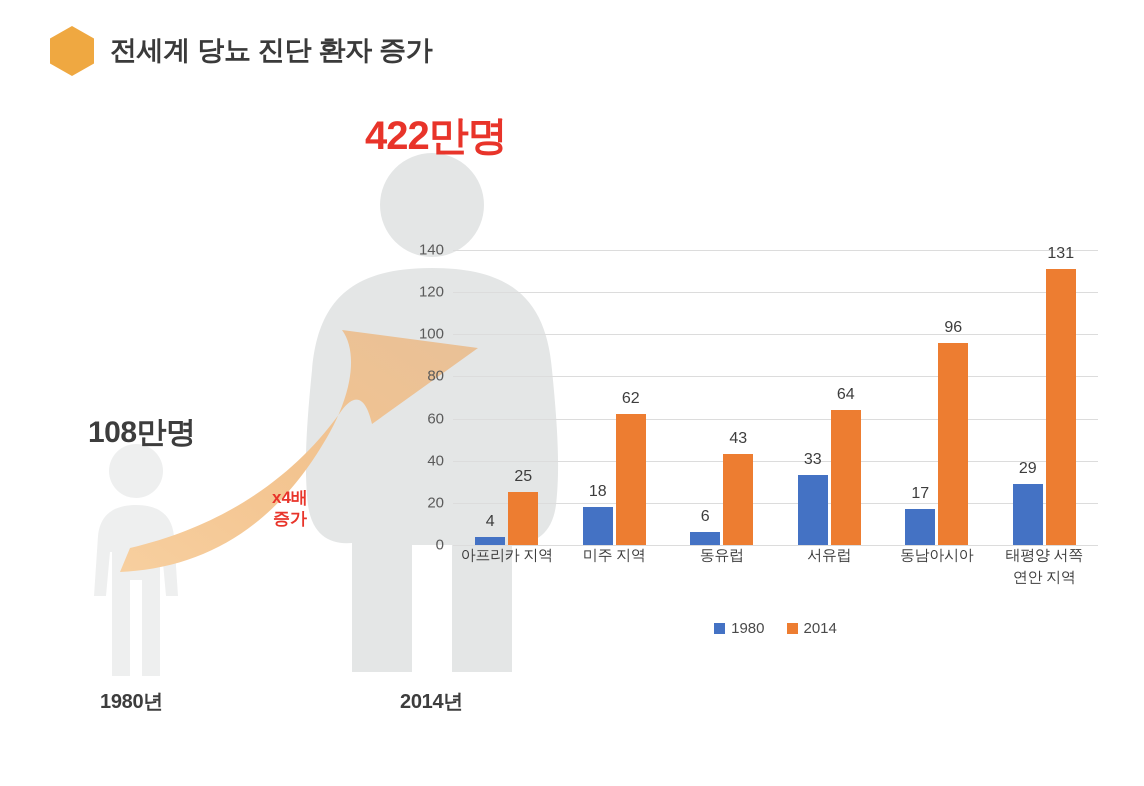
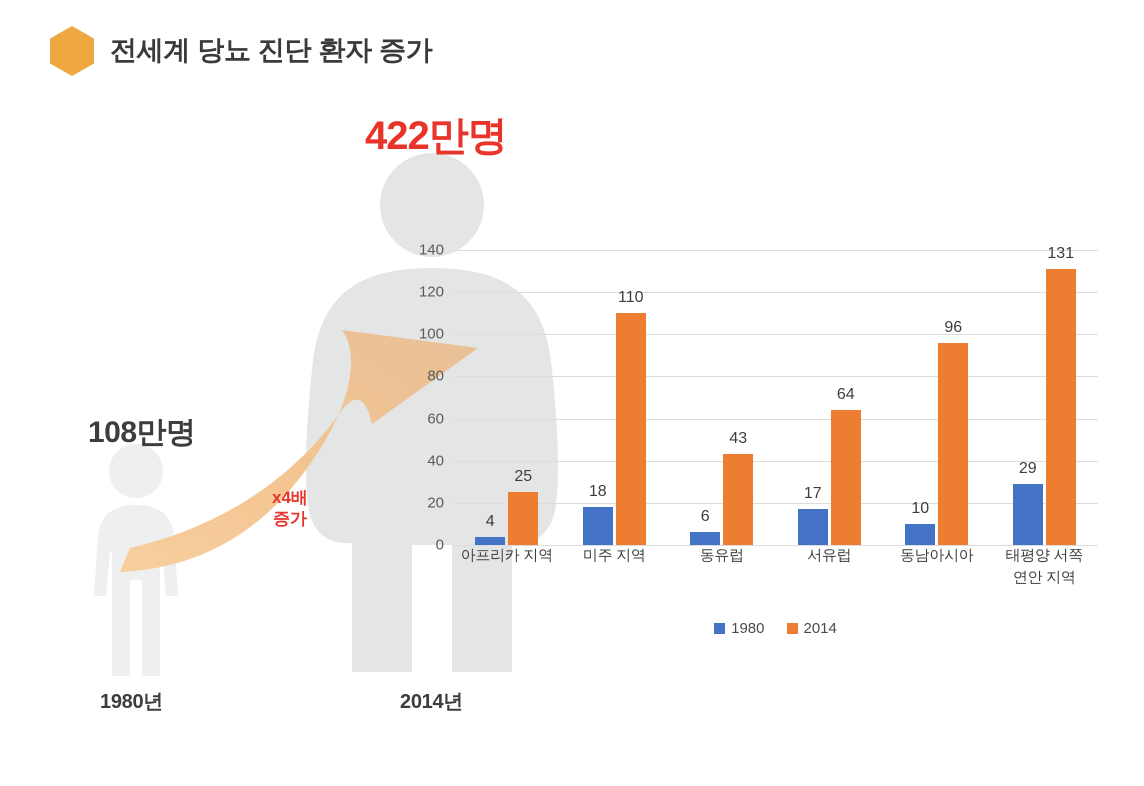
2014/미주 지역: 62 -> 110
1980/서유럽: 33 -> 17
1980/동남아시아: 17 -> 10
